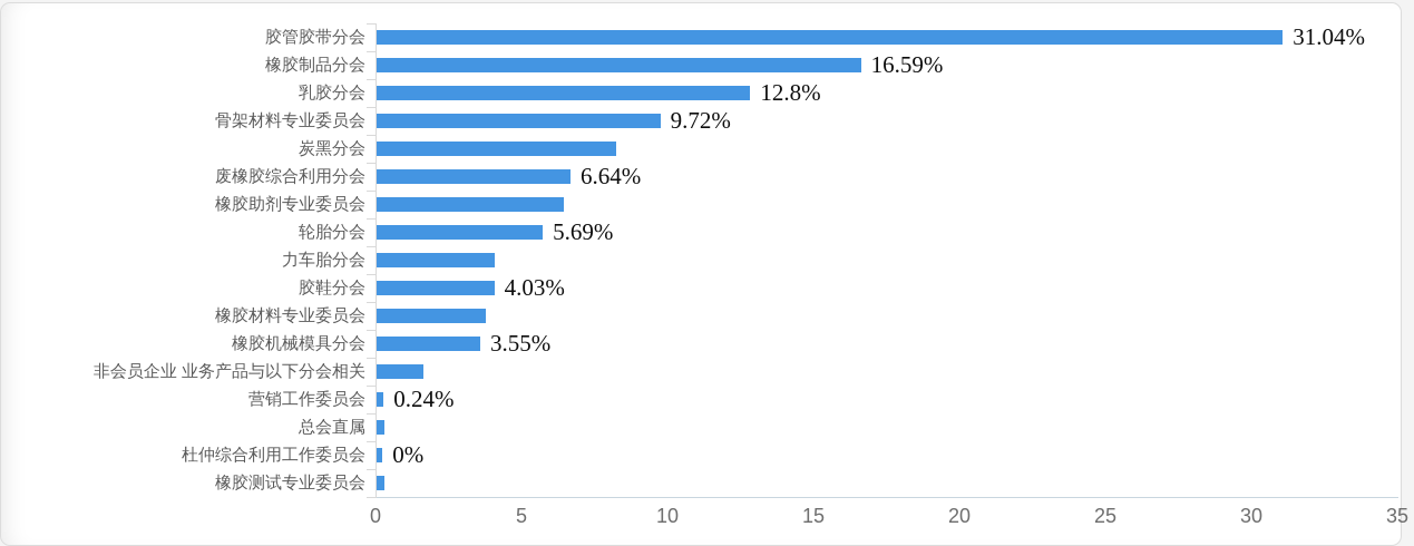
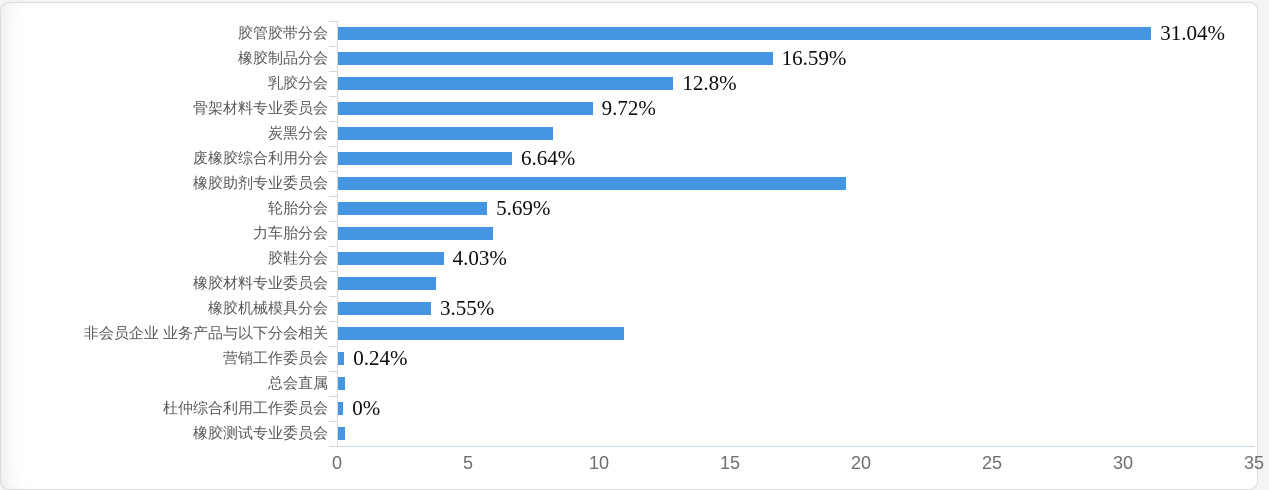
橡胶助剂专业委员会: 6.4 -> 19.4
力车胎分会: 4.0 -> 5.9
非会员企业 业务产品与以下分会相关: 1.6 -> 10.9
